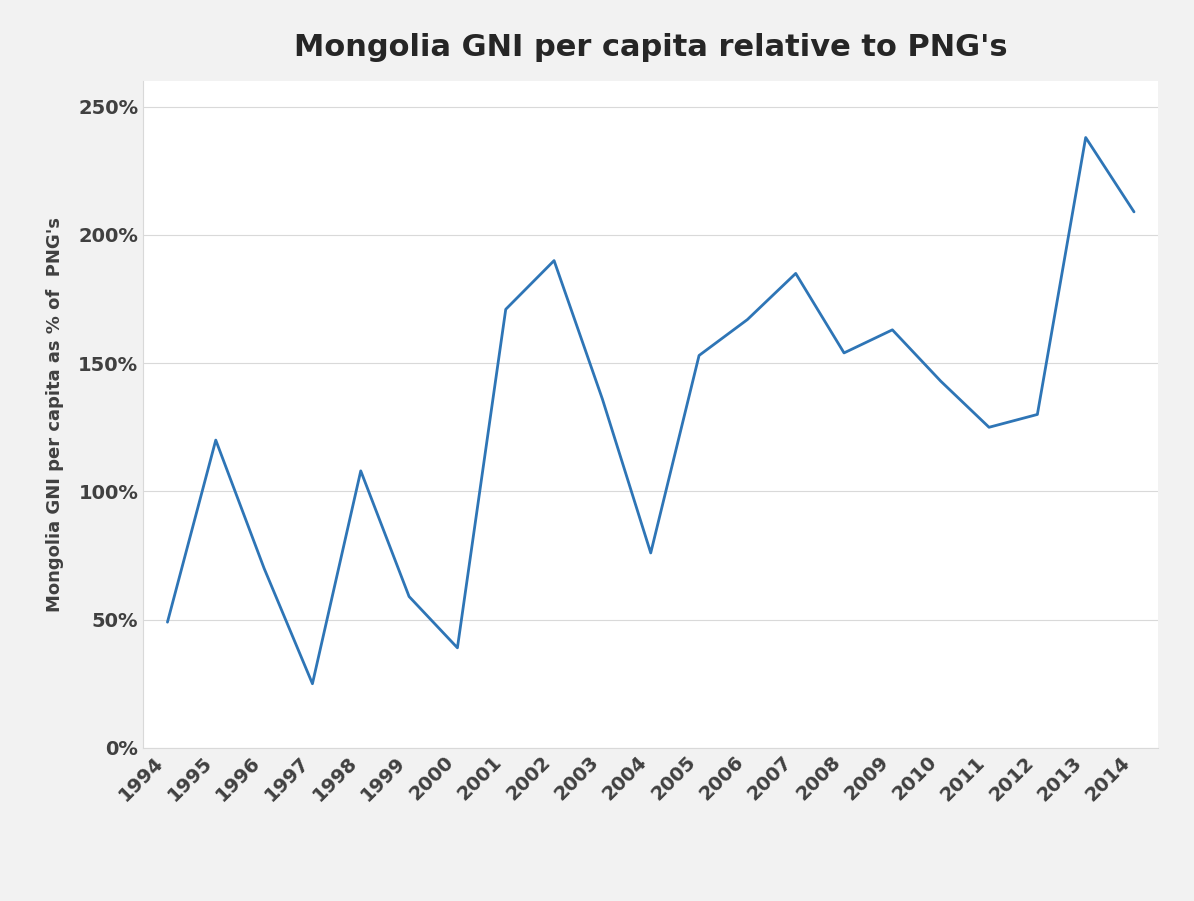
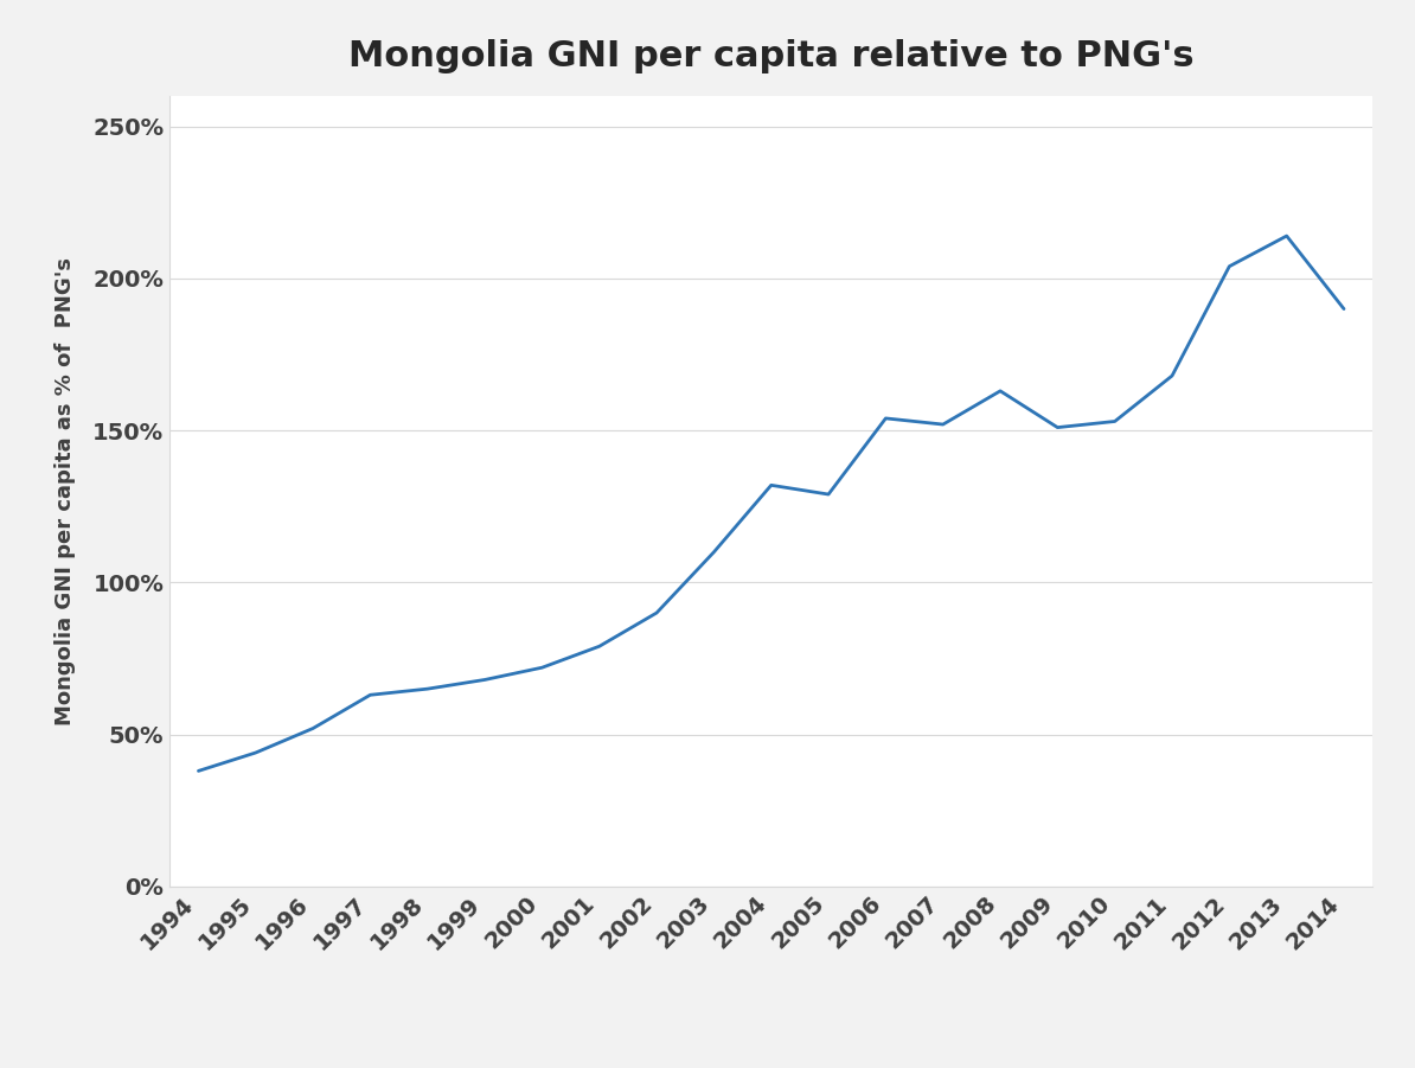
1994: 49% -> 38%
1995: 120% -> 44%
1996: 70% -> 52%
1997: 25% -> 63%
1998: 108% -> 65%
1999: 59% -> 68%
2000: 39% -> 72%
2001: 171% -> 79%
2002: 190% -> 90%
2003: 136% -> 110%
2004: 76% -> 132%
2005: 153% -> 129%
2006: 167% -> 154%
2007: 185% -> 152%
2008: 154% -> 163%
2009: 163% -> 151%
2010: 143% -> 153%
2011: 125% -> 168%
2012: 130% -> 204%
2013: 238% -> 214%
2014: 209% -> 190%
